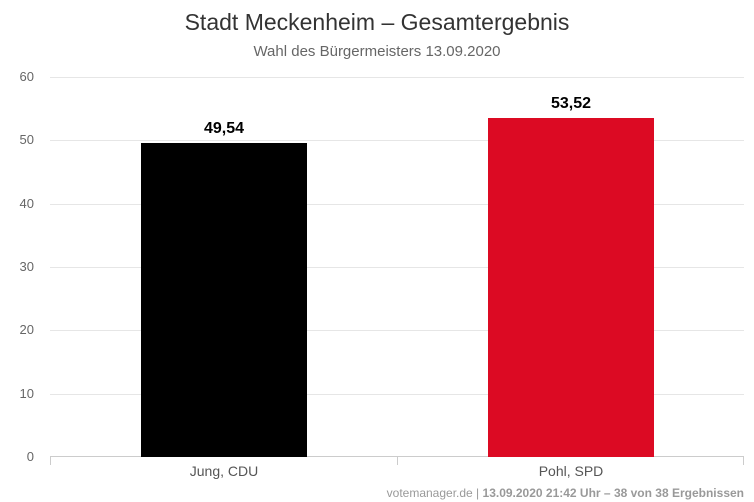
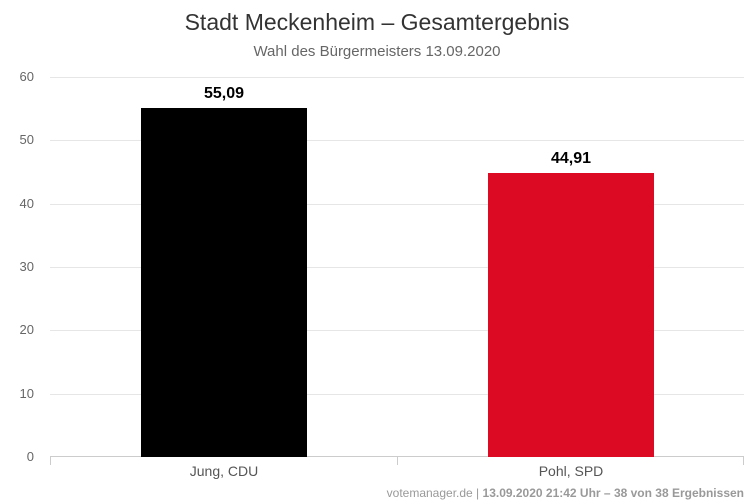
Jung, CDU: 49,54 -> 55,09
Pohl, SPD: 53,52 -> 44,91
